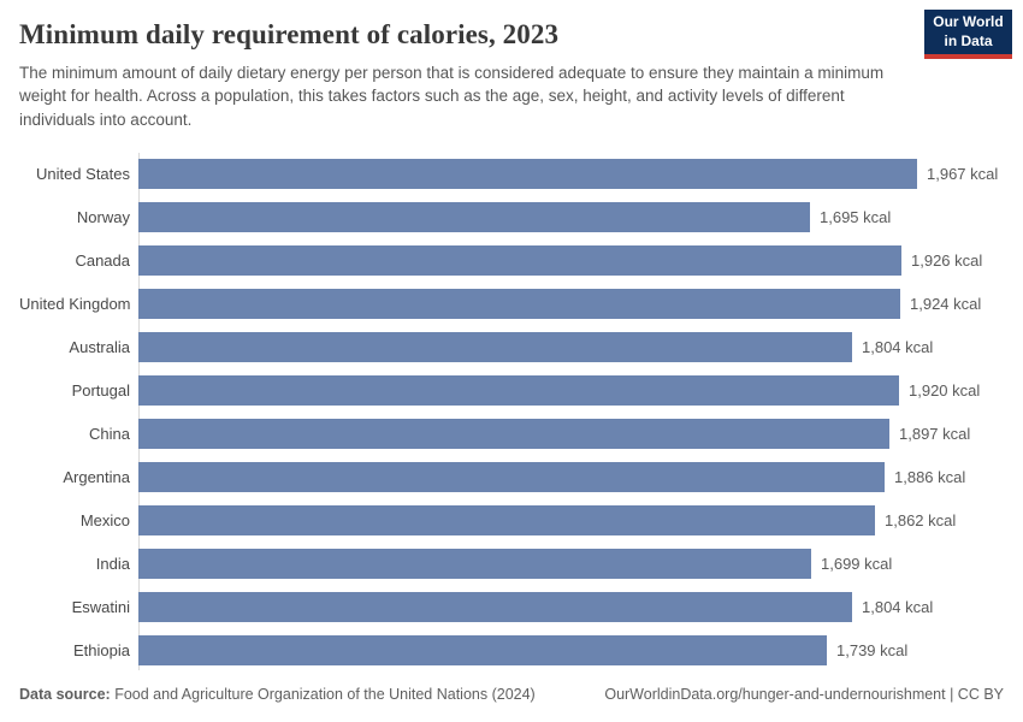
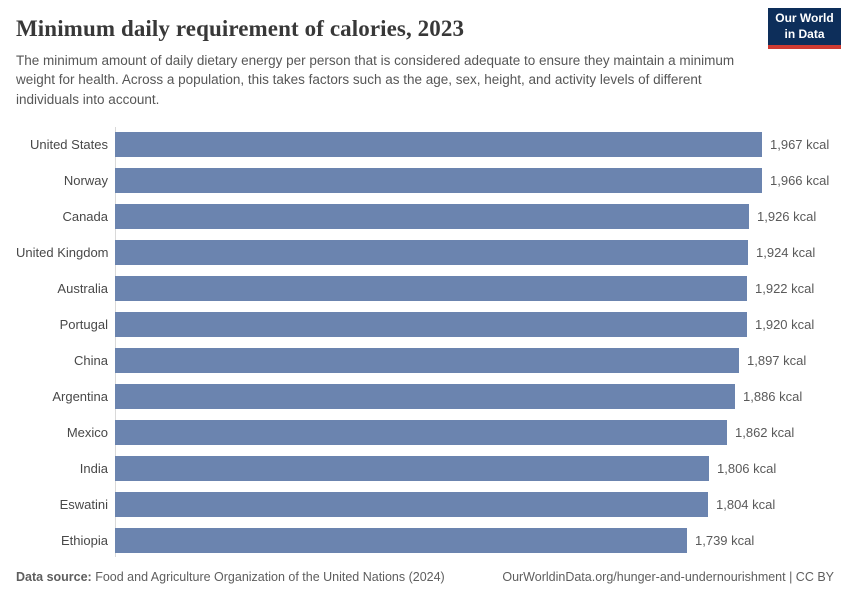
Norway: 1,695 -> 1,966
Australia: 1,804 -> 1,922
India: 1,699 -> 1,806
